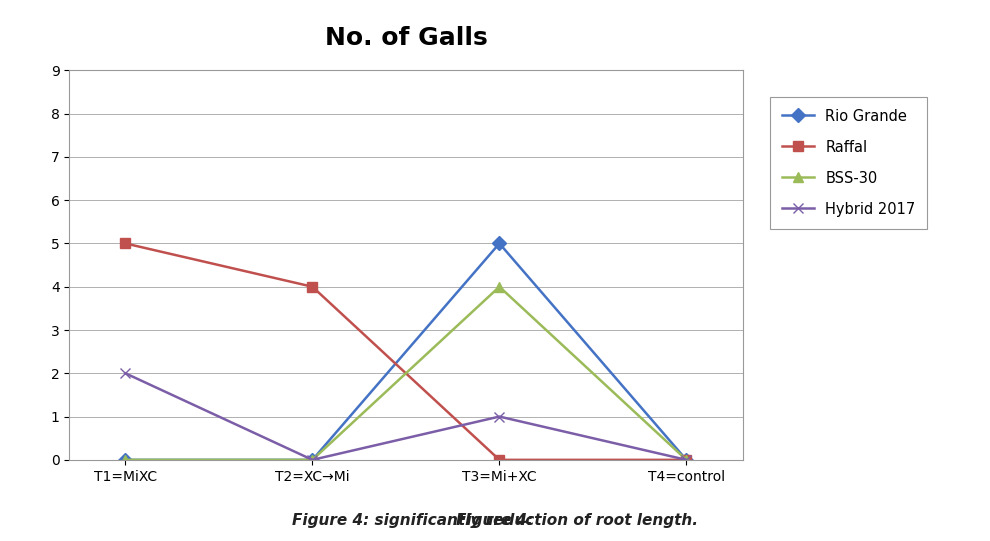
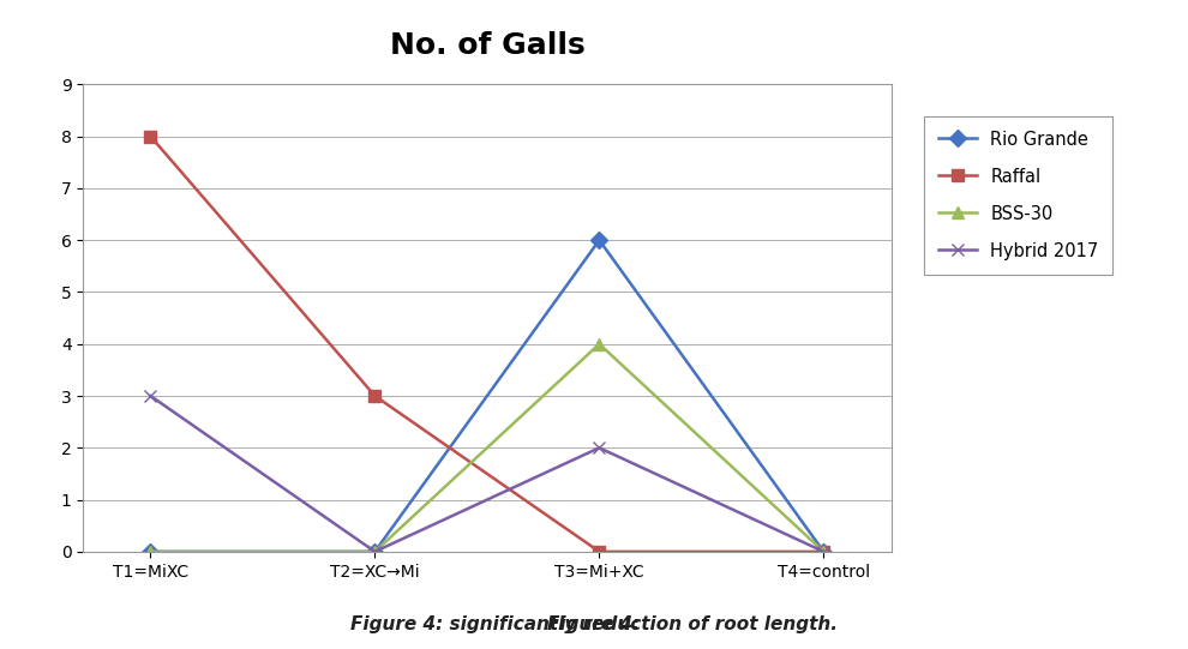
Raffal/T1=MiXC: 5 -> 8
Hybrid 2017/T1=MiXC: 2 -> 3
Raffal/T2=XC→Mi: 4 -> 3
Rio Grande/T3=Mi+XC: 5 -> 6
Hybrid 2017/T3=Mi+XC: 1 -> 2
